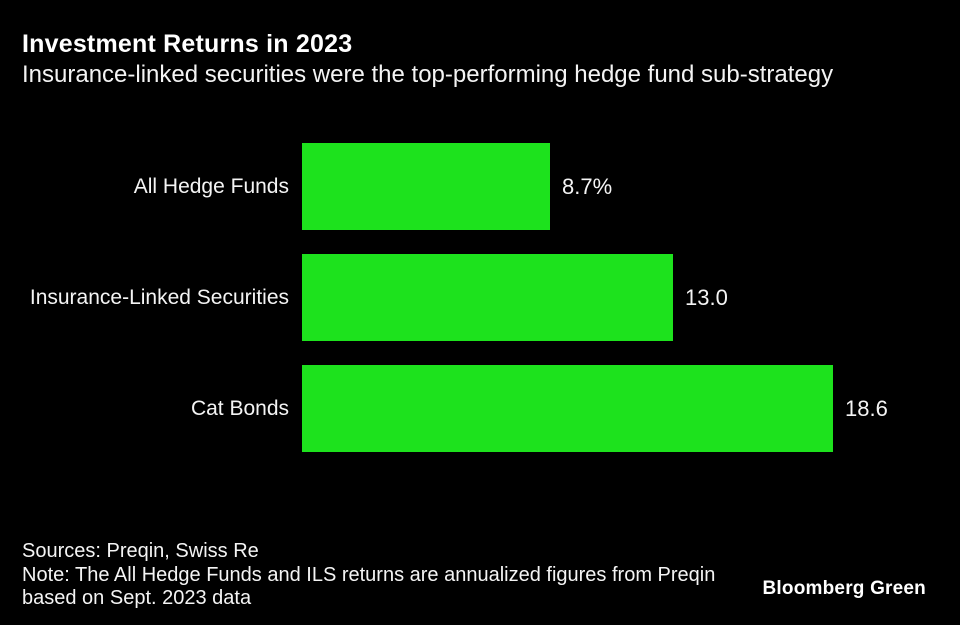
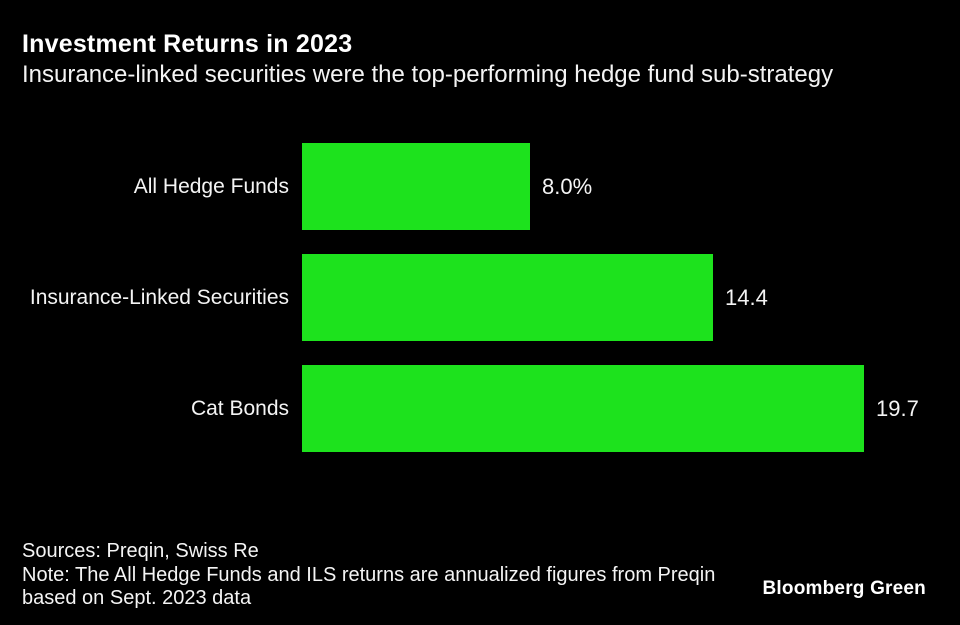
All Hedge Funds: 8.7% -> 8.0%
Insurance-Linked Securities: 13.0 -> 14.4
Cat Bonds: 18.6 -> 19.7
